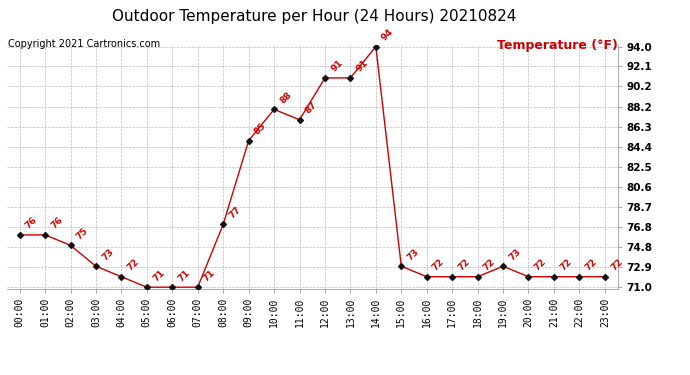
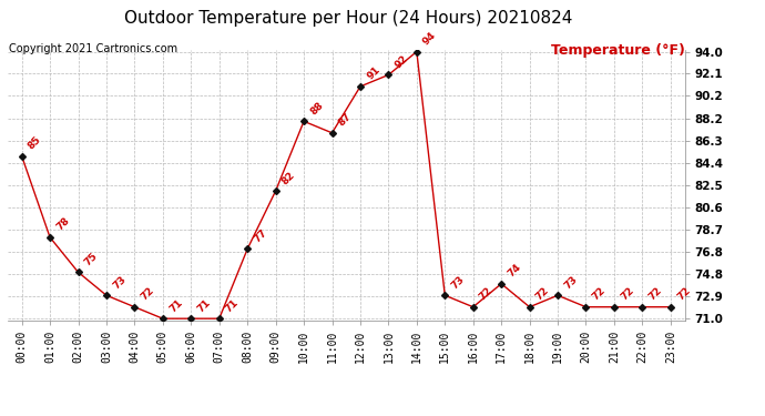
00:00: 76 -> 85
01:00: 76 -> 78
09:00: 85 -> 82
13:00: 91 -> 92
17:00: 72 -> 74
